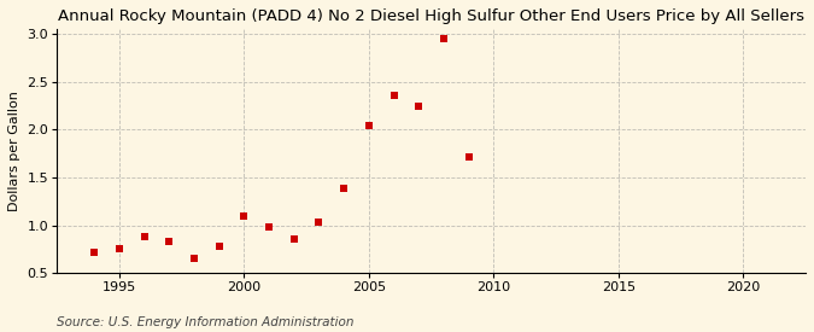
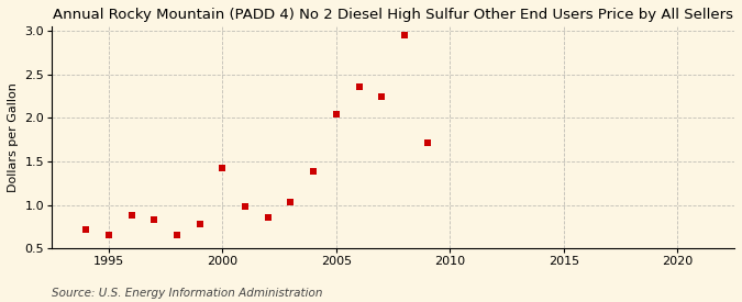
1995: 0.76 -> 0.66
2000: 1.10 -> 1.42
